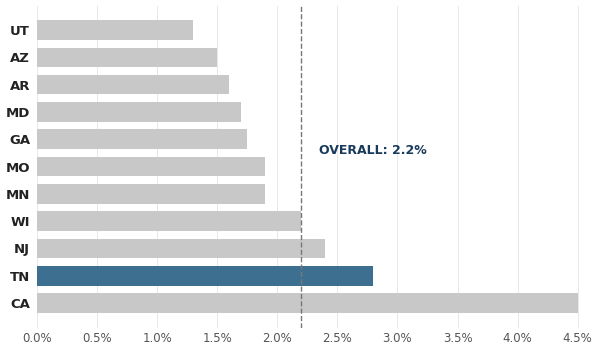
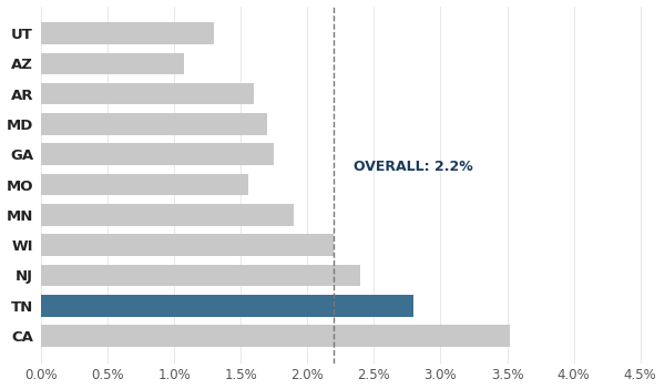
AZ: 1.50% -> 1.07%
MO: 1.90% -> 1.56%
CA: 4.50% -> 3.52%
